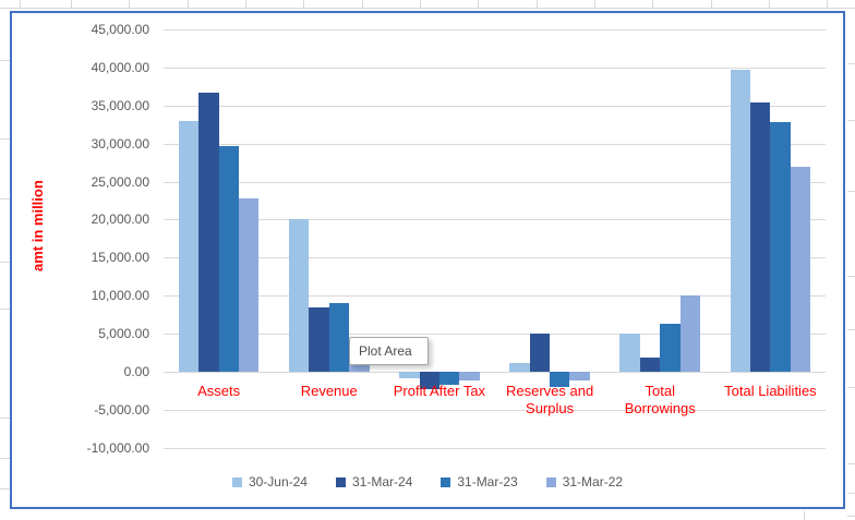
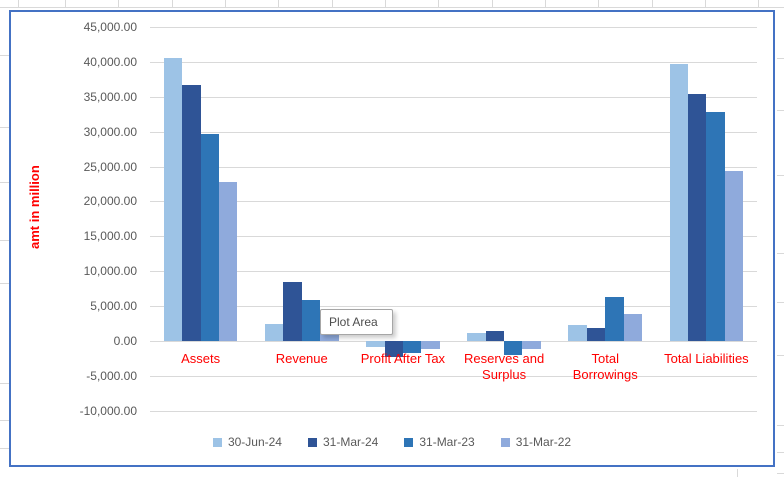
30-Jun-24/Assets: 33000 -> 41000
30-Jun-24/Revenue: 20000 -> 2000
31-Mar-23/Revenue: 9000 -> 6000
31-Mar-24/Reserves and Surplus: 5000 -> 1000
30-Jun-24/Total Borrowings: 5000 -> 2000
31-Mar-22/Total Borrowings: 10000 -> 4000
31-Mar-22/Total Liabilities: 27000 -> 24000
